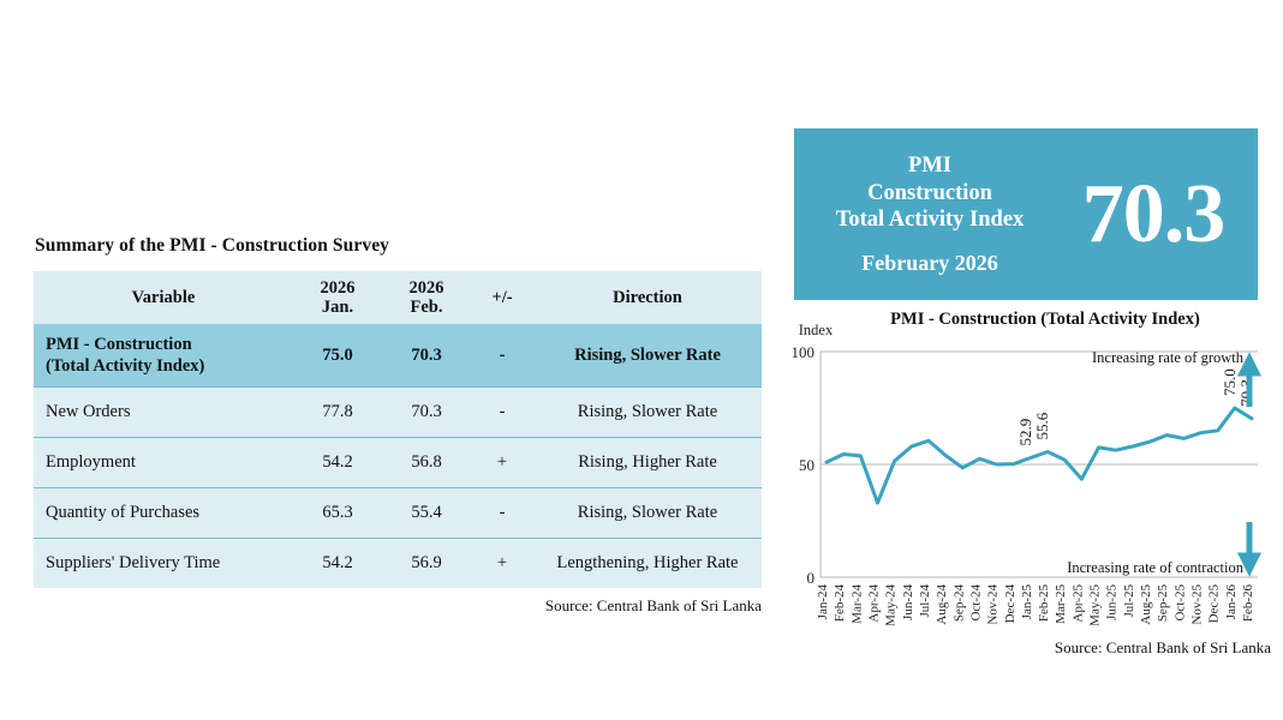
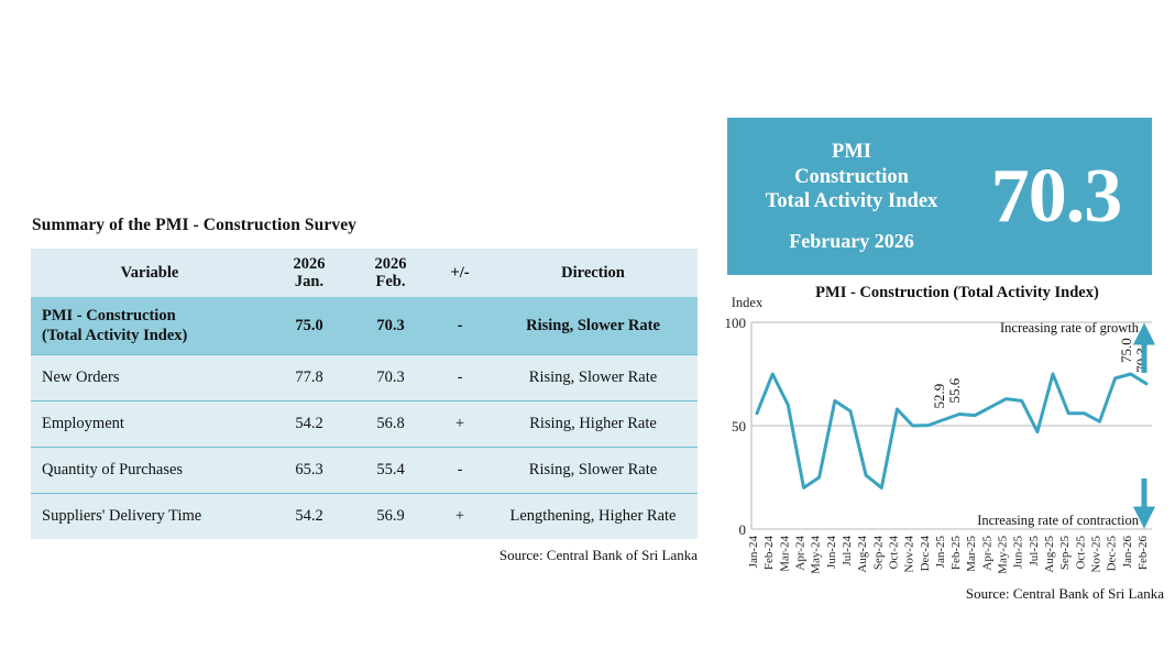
Jan-24: 51 -> 56
Feb-24: 54 -> 75
Mar-24: 54 -> 60
Apr-24: 33 -> 20
May-24: 52 -> 25
Jun-24: 58 -> 62
Jul-24: 60 -> 57
Aug-24: 54 -> 26
Sep-24: 48 -> 20
Oct-24: 52 -> 58
Mar-25: 52 -> 55
Apr-25: 44 -> 59
May-25: 58 -> 63
Jun-25: 56 -> 62
Jul-25: 58 -> 47
Aug-25: 60 -> 75
Sep-25: 63 -> 56
Oct-25: 62 -> 56
Nov-25: 64 -> 52
Dec-25: 65 -> 73
